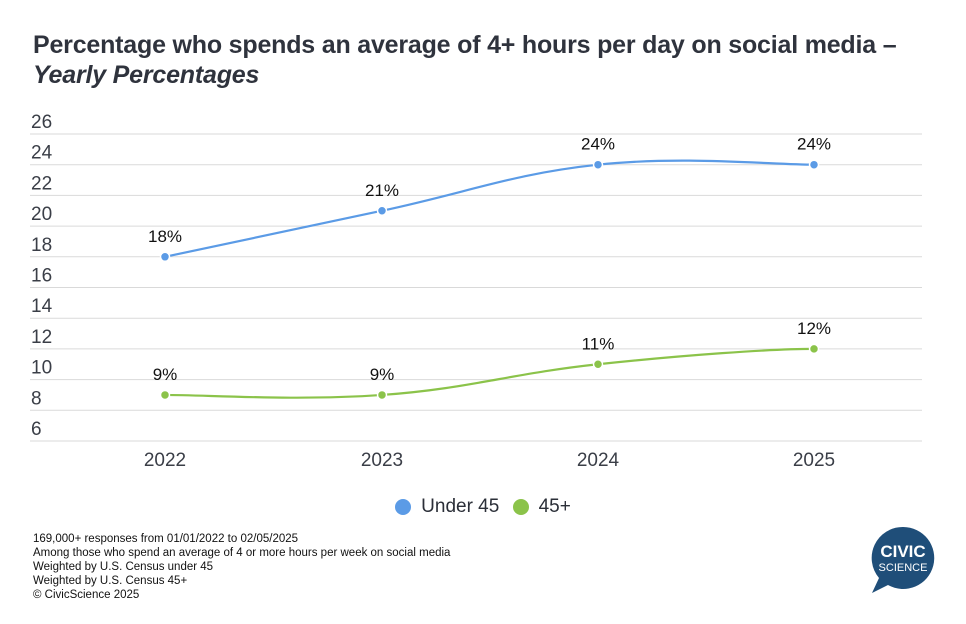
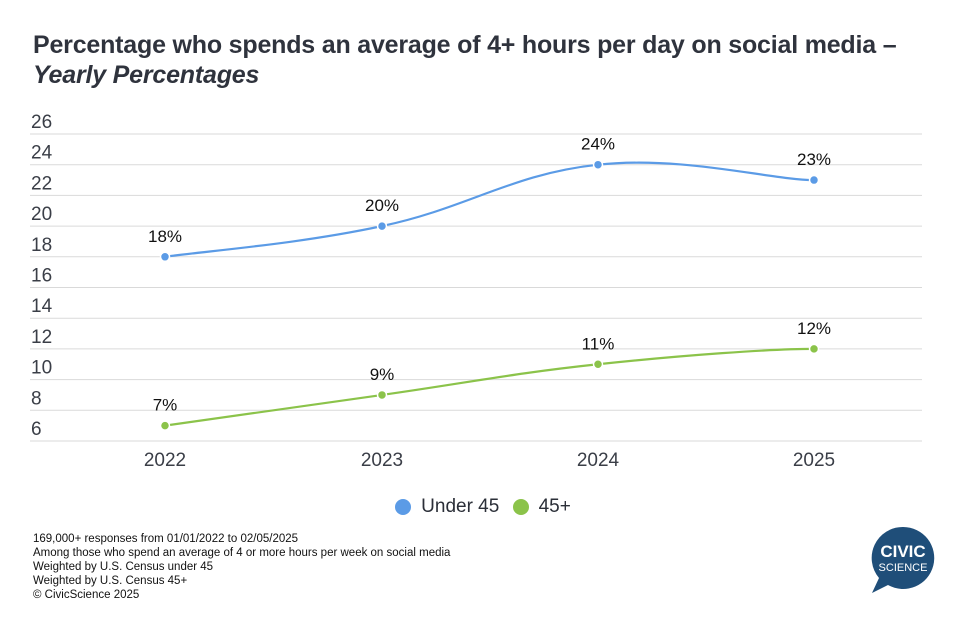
45+/2022: 9% -> 7%
Under 45/2023: 21% -> 20%
Under 45/2025: 24% -> 23%
